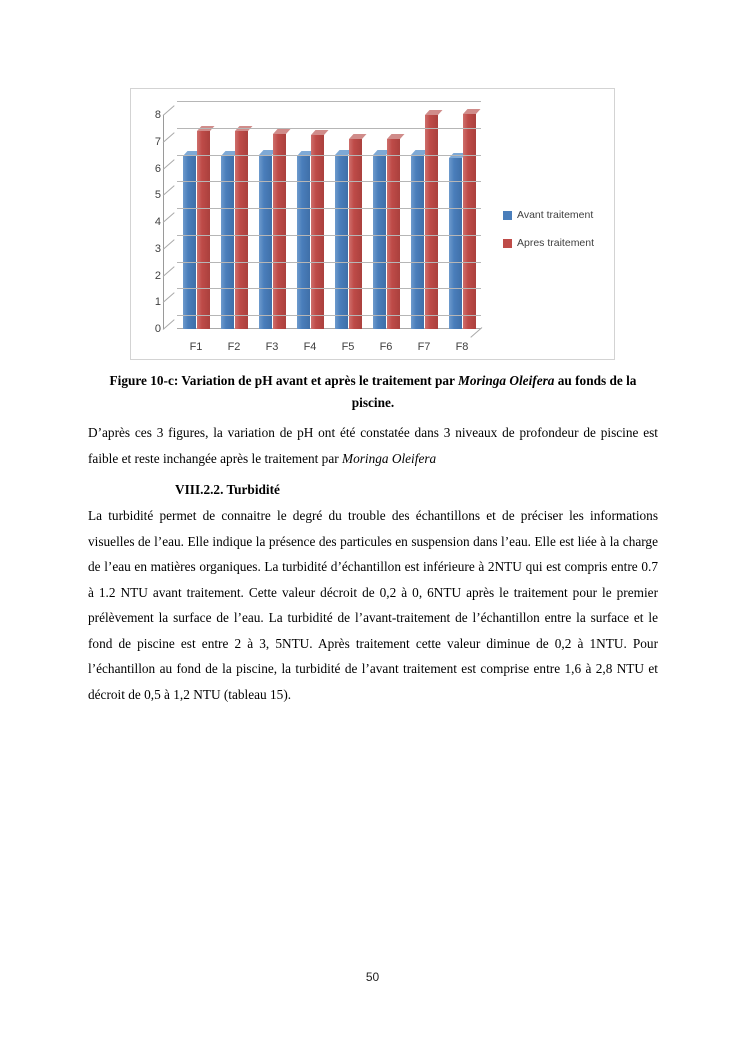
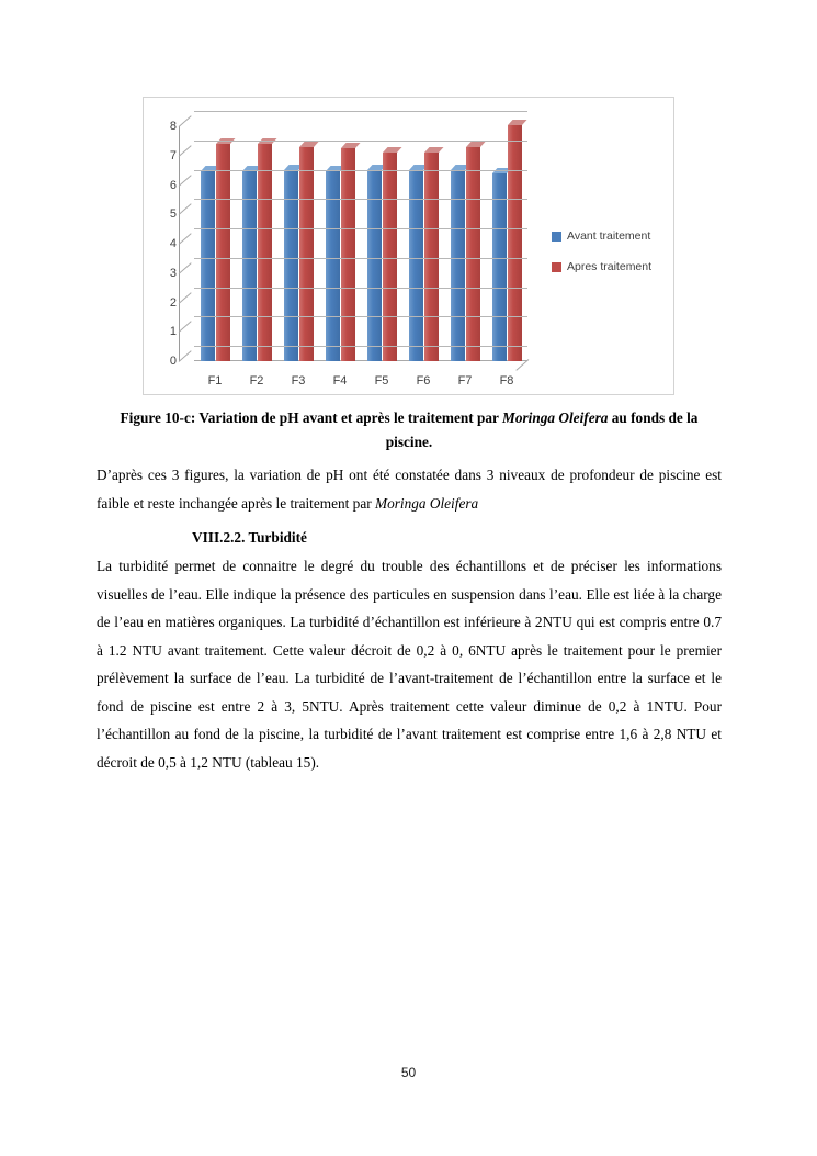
Apres traitement/F7: 8.0 -> 7.3
